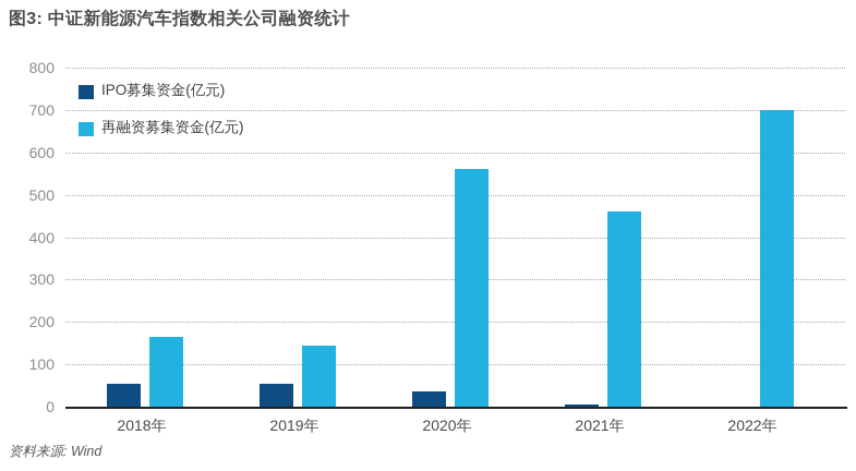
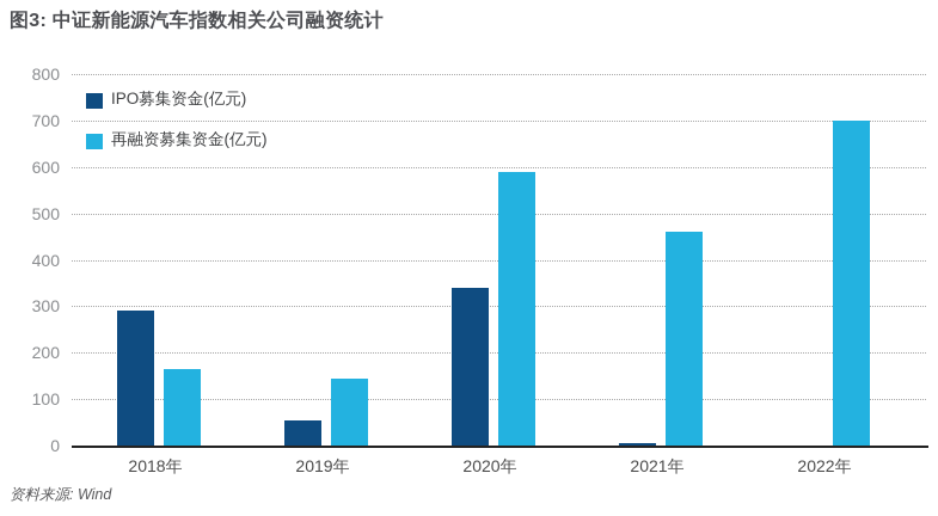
IPO募集资金(亿元)/2018年: 60 -> 290
IPO募集资金(亿元)/2020年: 40 -> 340
再融资募集资金(亿元)/2020年: 560 -> 590
